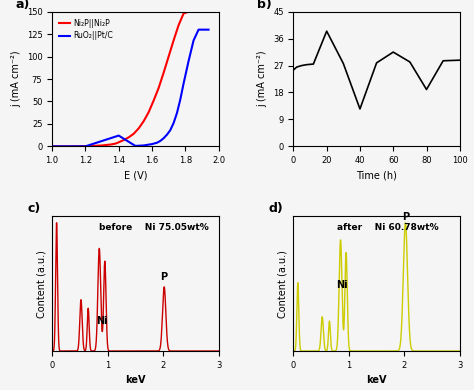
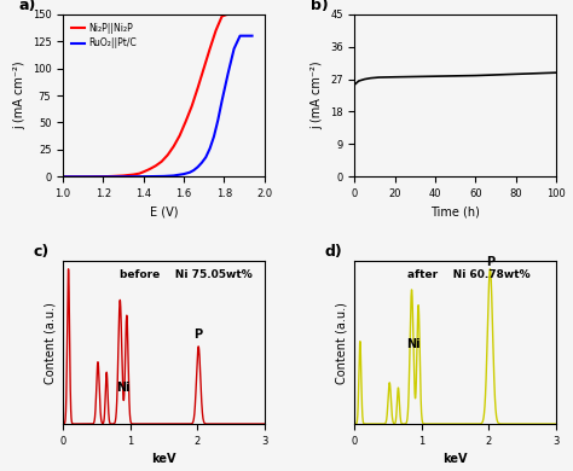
RuO₂||Pt/C/1.4: 12 -> 0
20: 38.5 -> 27.6
40: 12.5 -> 27.8
60: 31.5 -> 28.0
80: 19.0 -> 28.4
